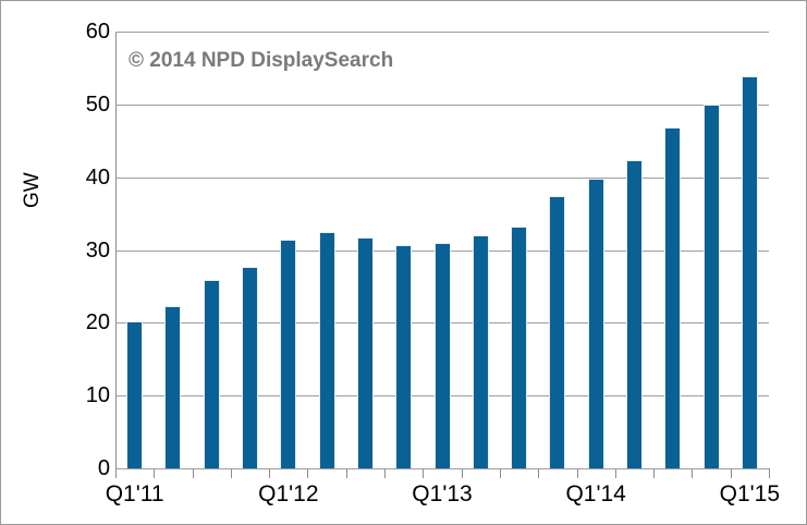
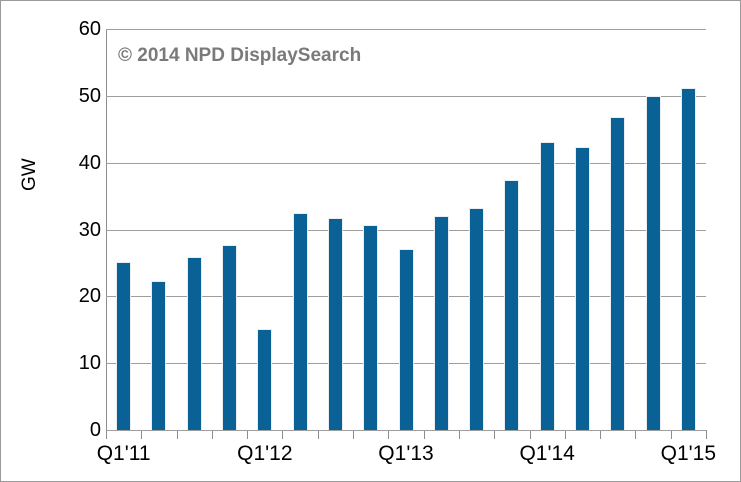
Q1'11: 20 -> 25
Q1'12: 31 -> 15
Q1'13: 31 -> 27
Q1'14: 40 -> 43
Q1'15: 54 -> 51
